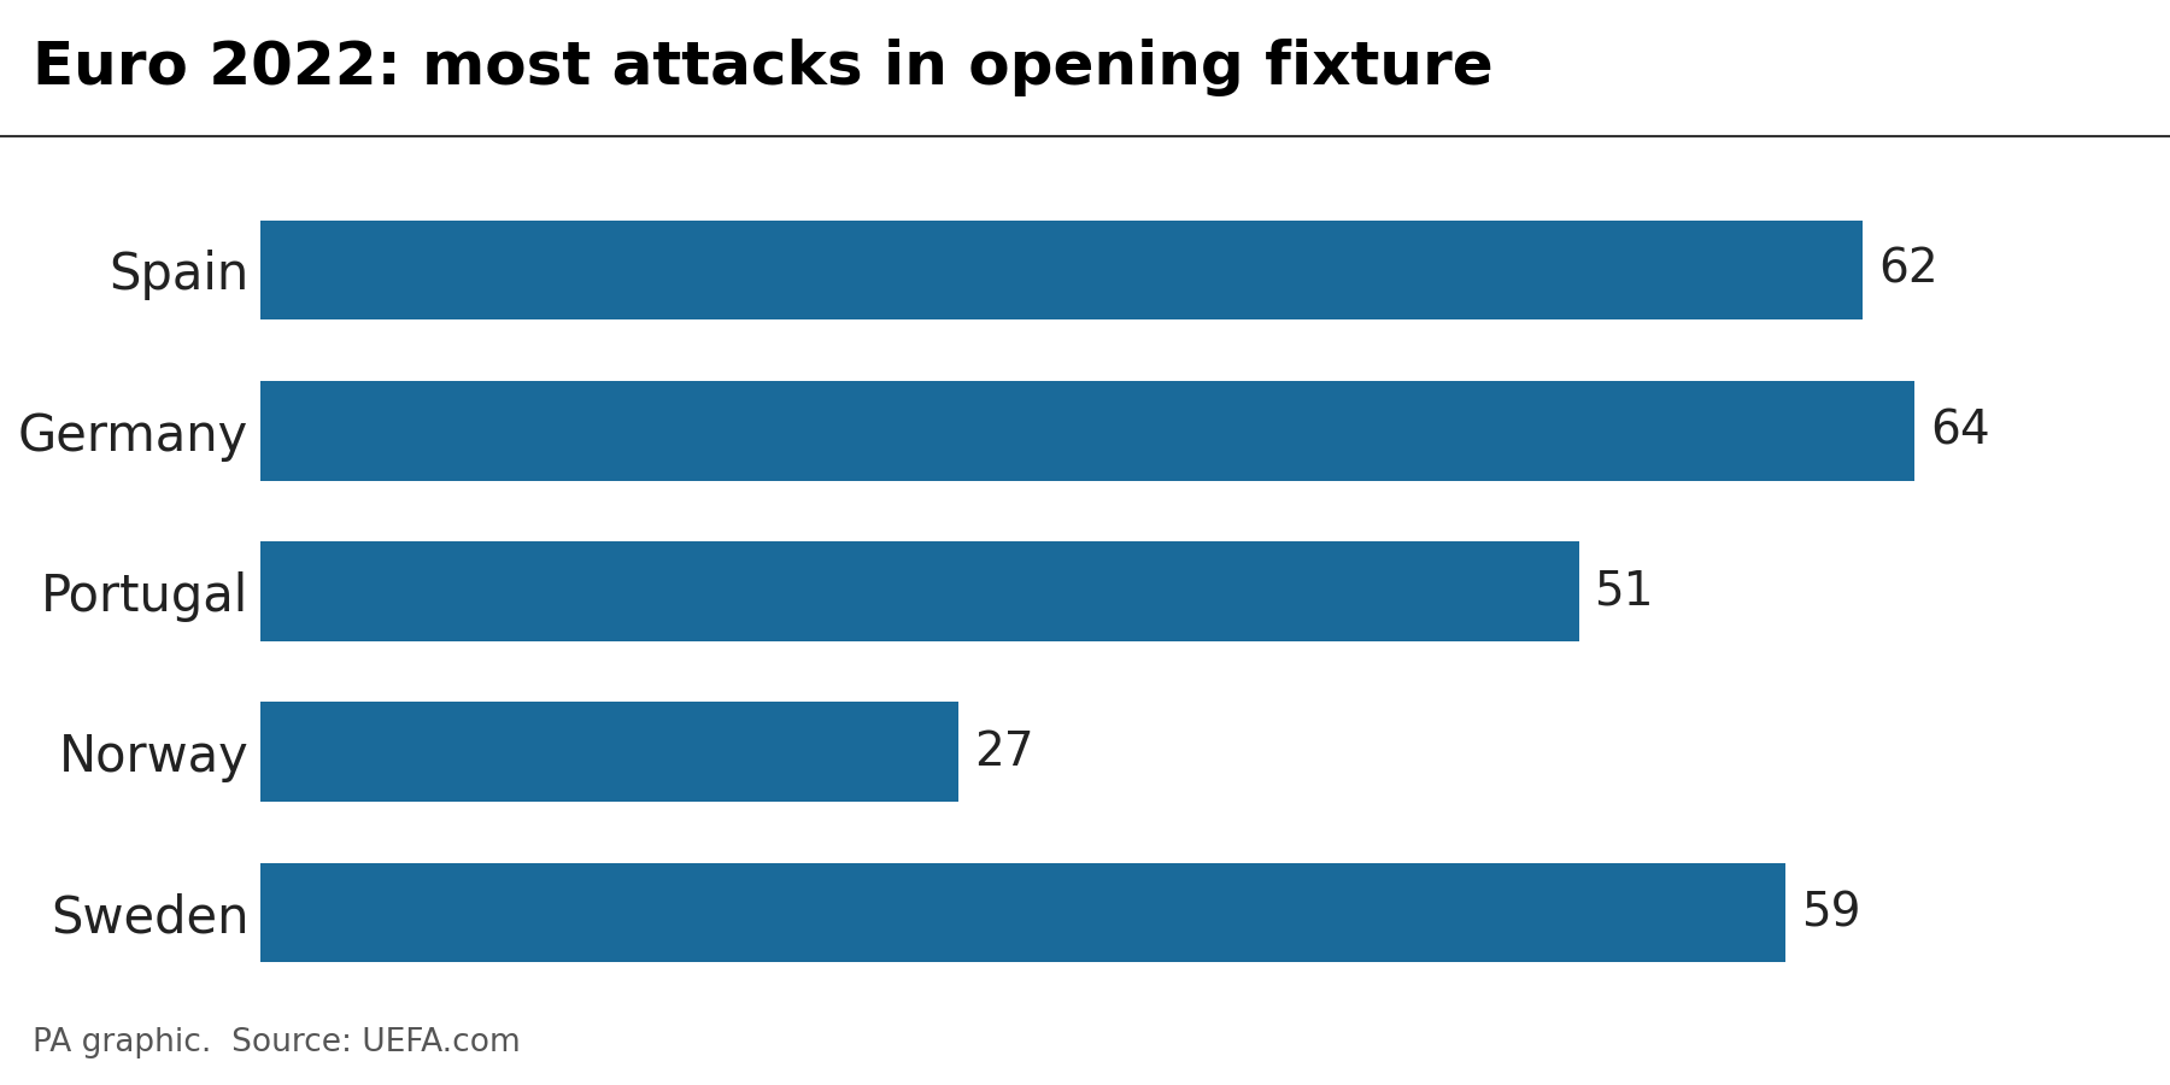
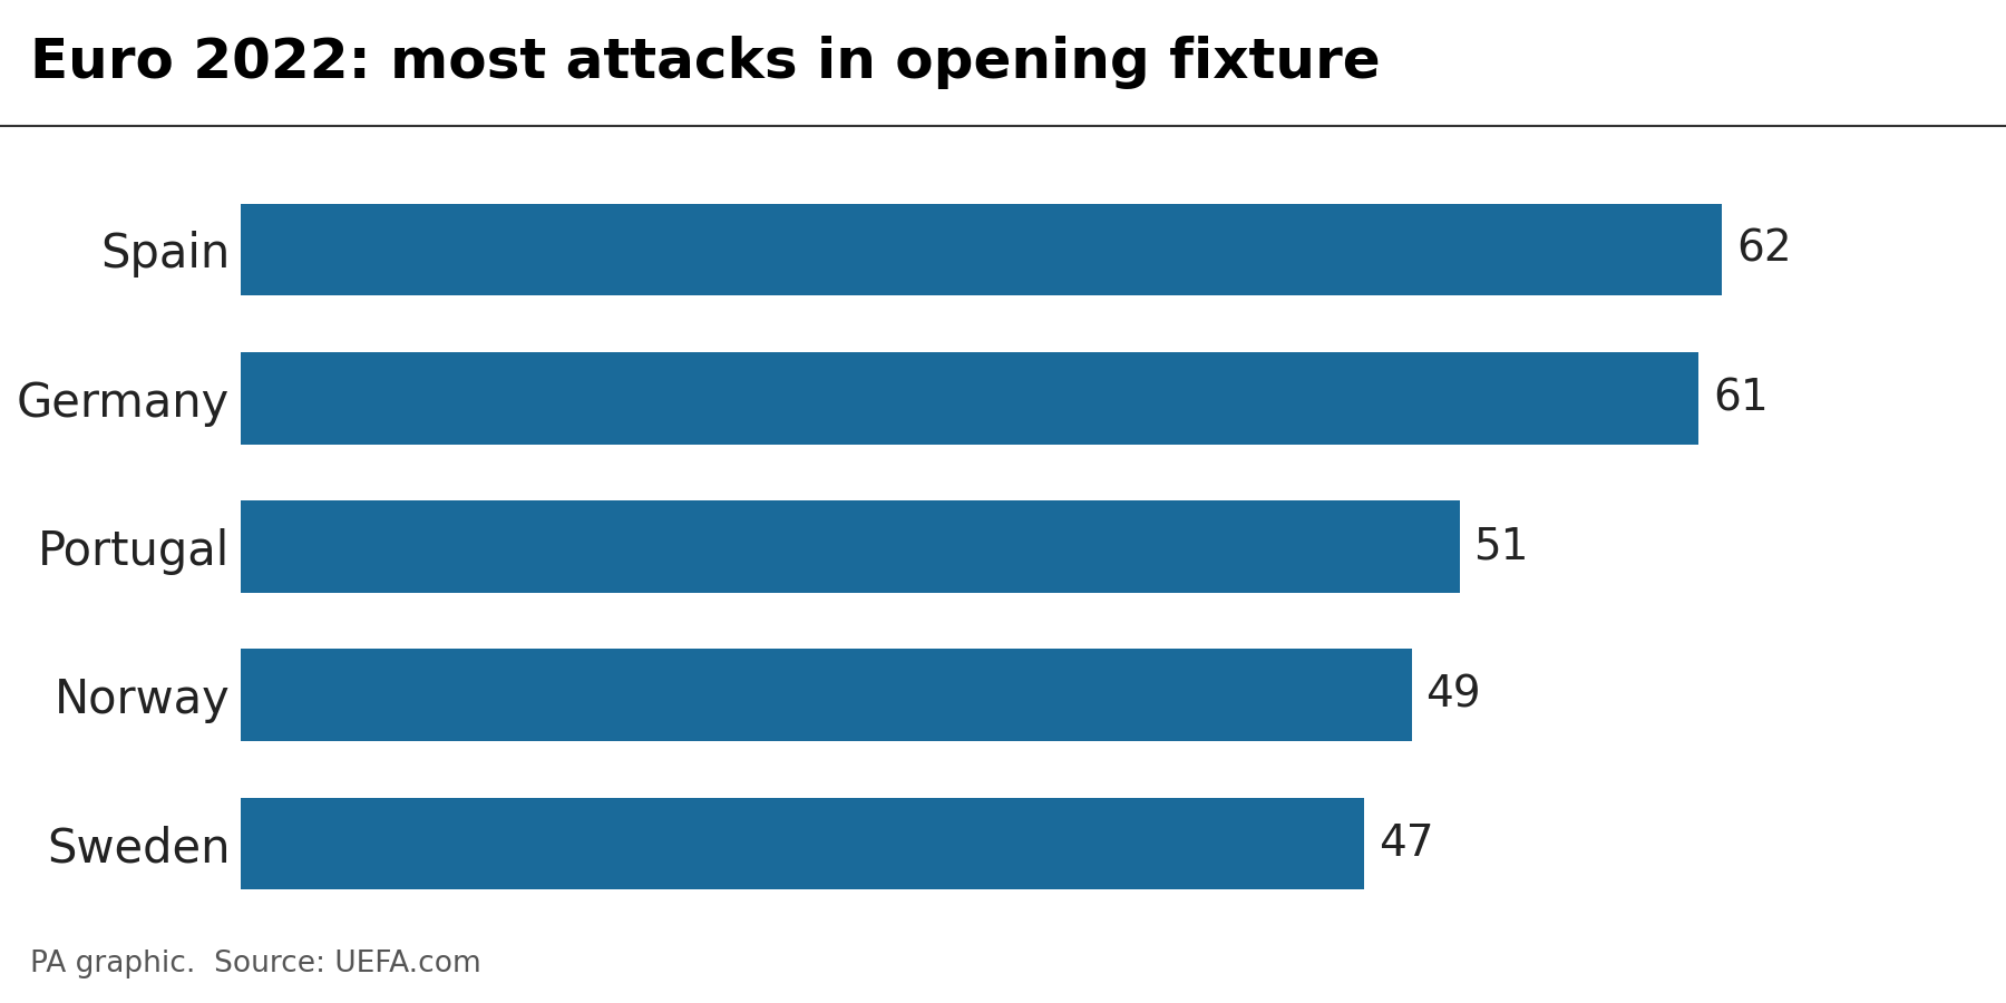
Germany: 64 -> 61
Norway: 27 -> 49
Sweden: 59 -> 47
